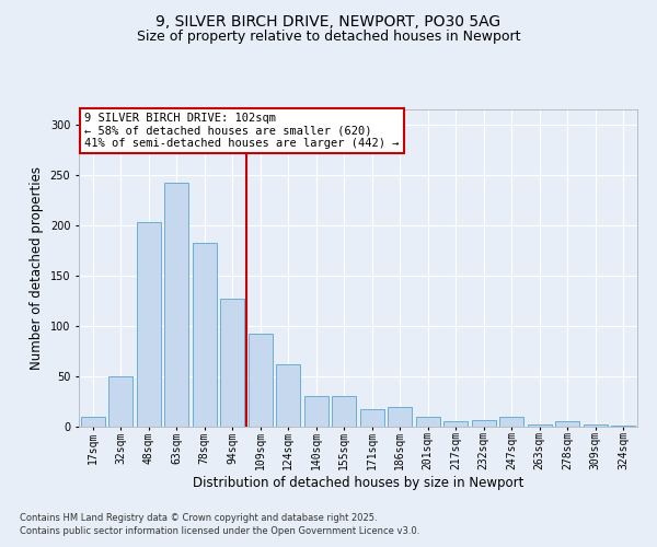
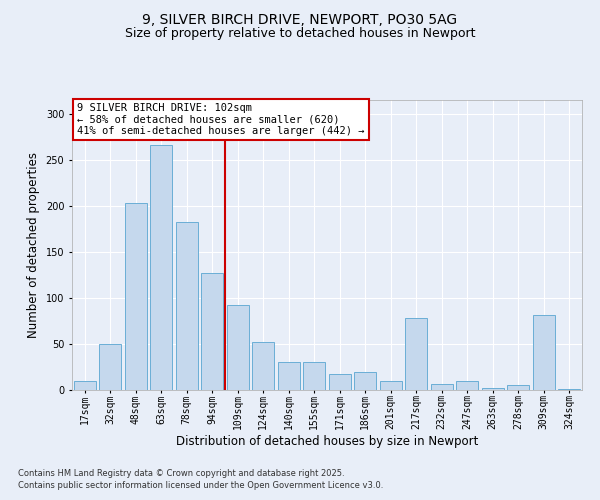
63sqm: 242 -> 266
124sqm: 62 -> 52
217sqm: 5 -> 78
309sqm: 2 -> 82
